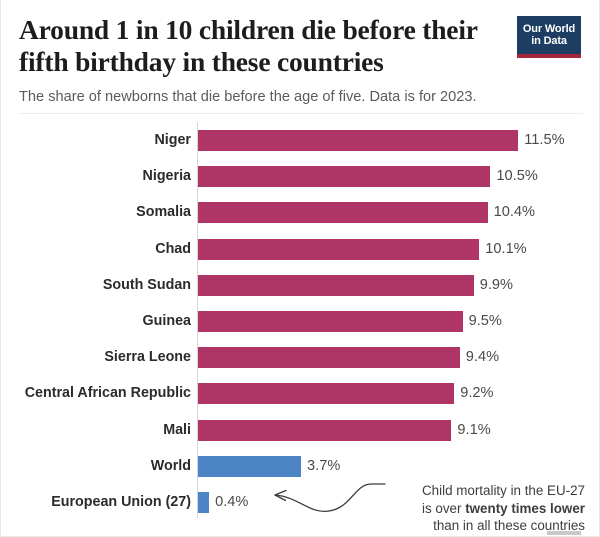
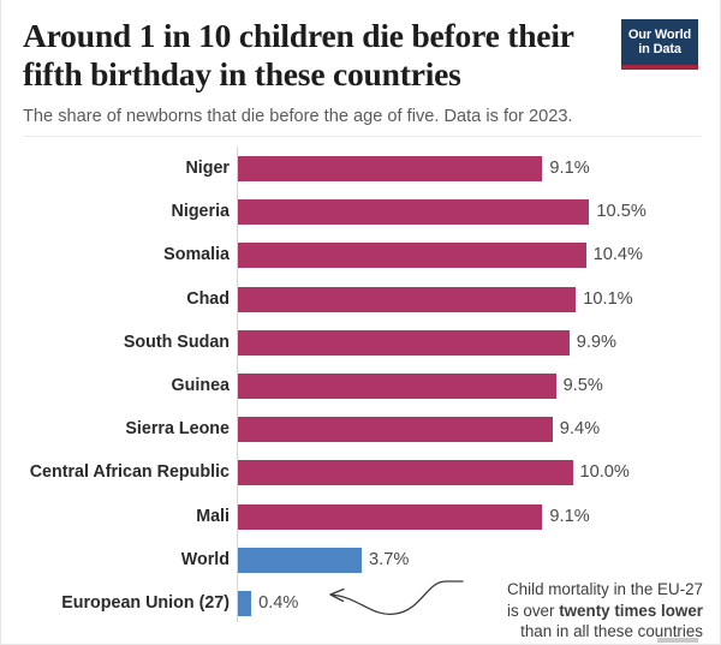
Niger: 11.5% -> 9.1%
Central African Republic: 9.2% -> 10.0%
